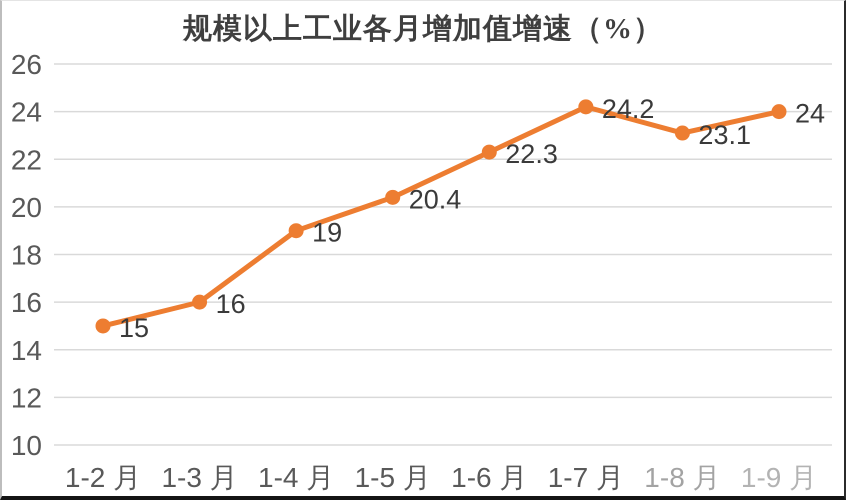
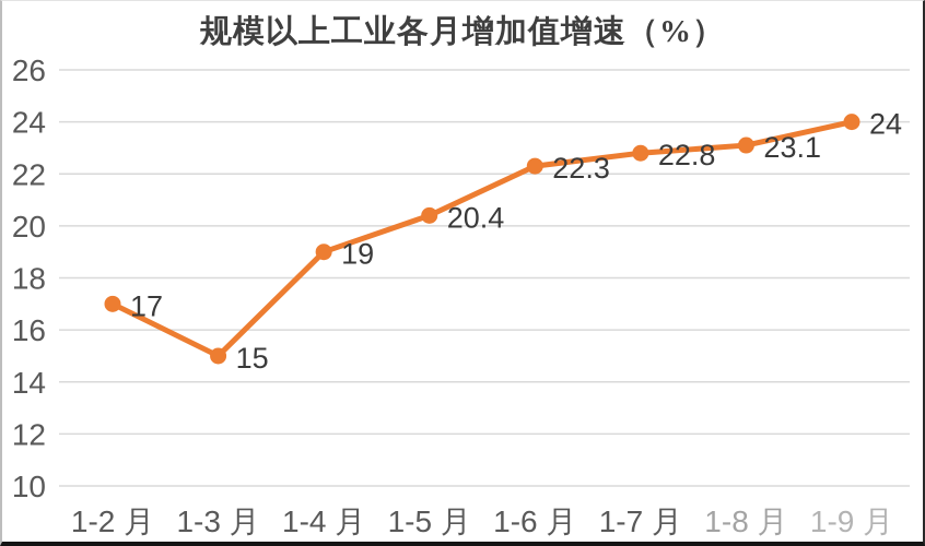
1-2 月: 15 -> 17
1-3 月: 16 -> 15
1-7 月: 24.2 -> 22.8
